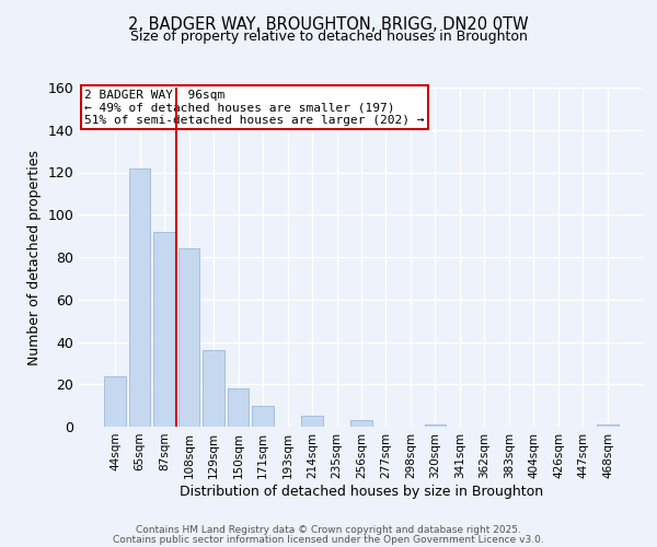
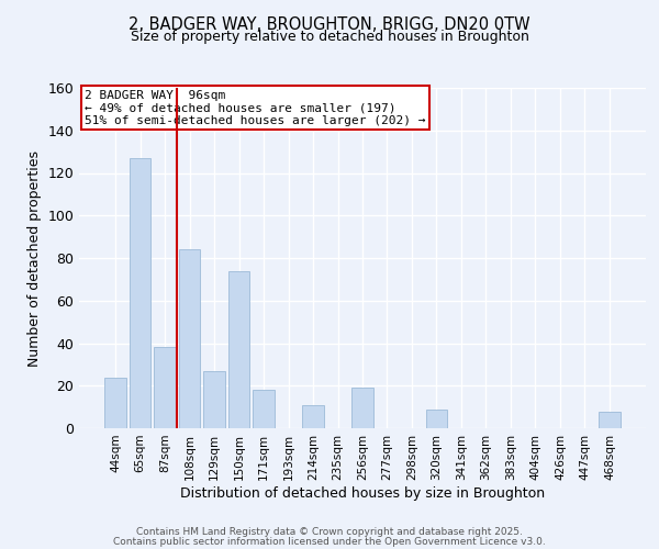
65sqm: 122 -> 127
87sqm: 92 -> 38
129sqm: 36 -> 27
150sqm: 18 -> 74
171sqm: 10 -> 18
214sqm: 5 -> 11
256sqm: 3 -> 19
320sqm: 1 -> 9
468sqm: 1 -> 8
